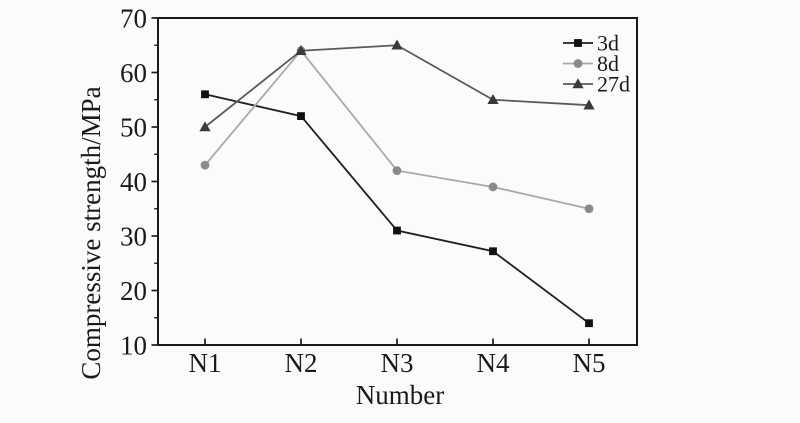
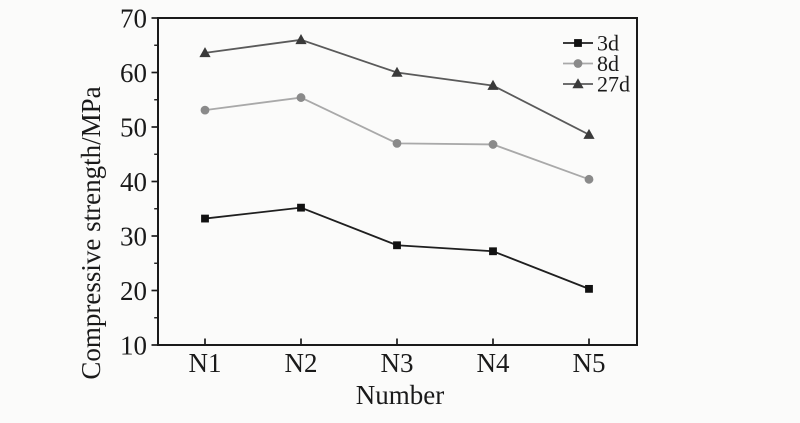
3d/N1: 56 -> 33
8d/N1: 43 -> 53
27d/N1: 50 -> 64
3d/N2: 52 -> 35
8d/N2: 64 -> 55
27d/N2: 64 -> 66
3d/N3: 31 -> 28
8d/N3: 42 -> 47
27d/N3: 65 -> 60
8d/N4: 39 -> 47
27d/N4: 55 -> 58
3d/N5: 14 -> 20
8d/N5: 35 -> 40
27d/N5: 54 -> 49
